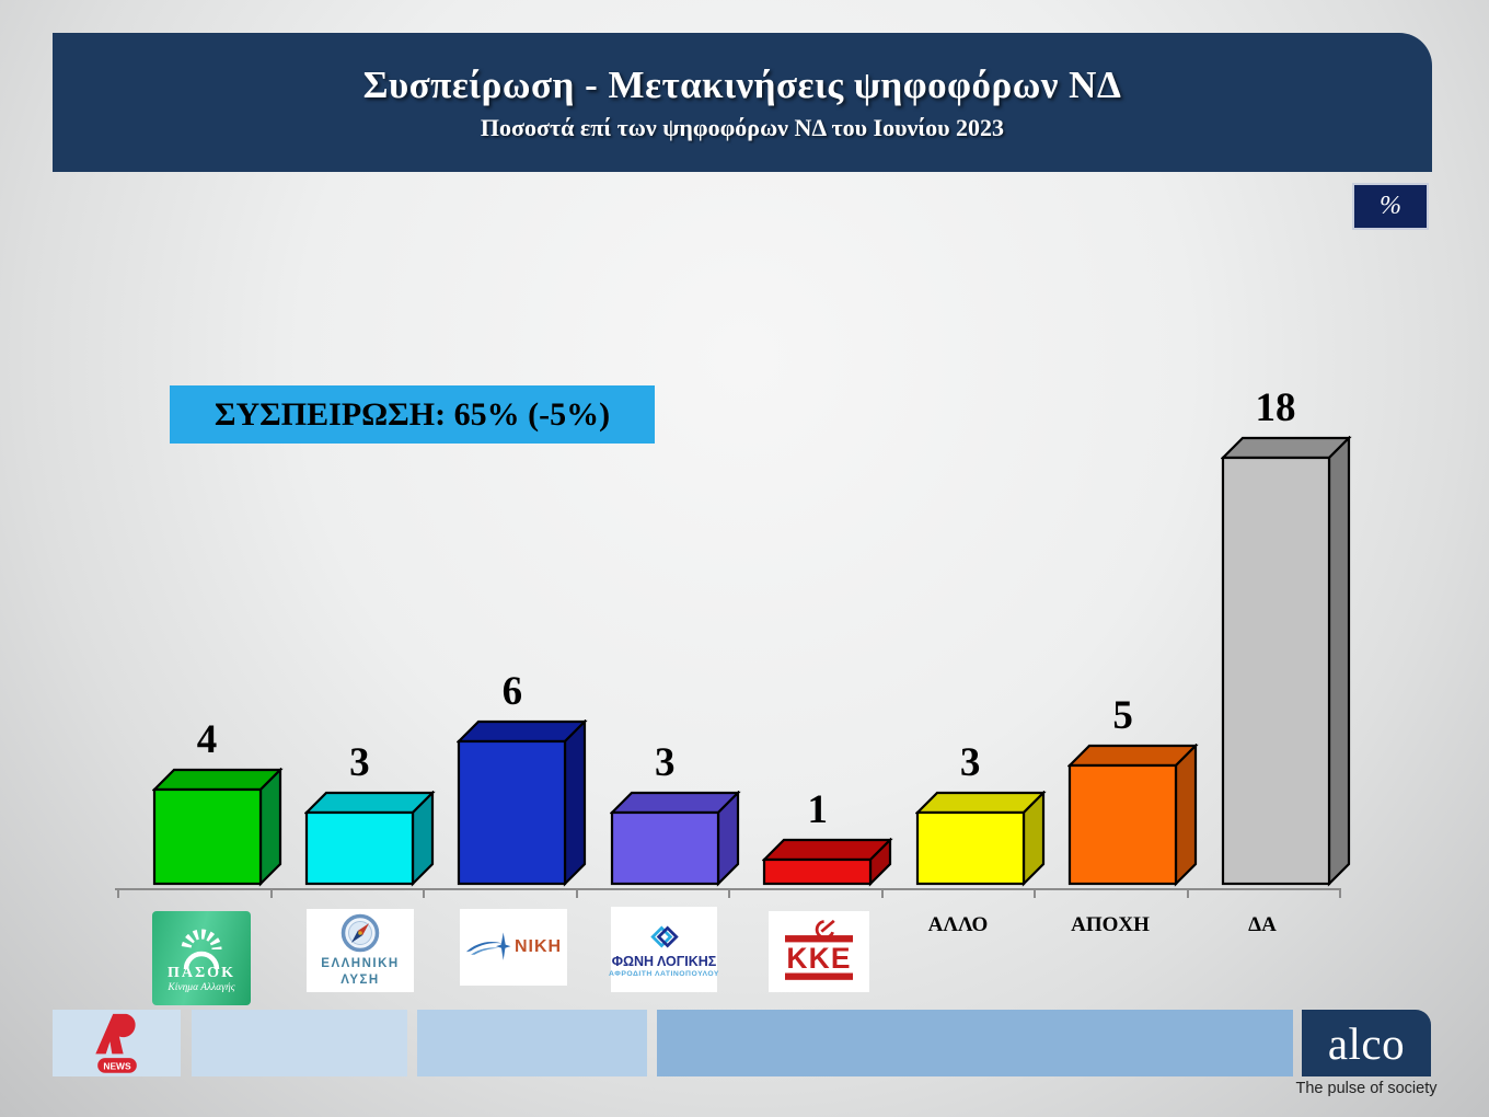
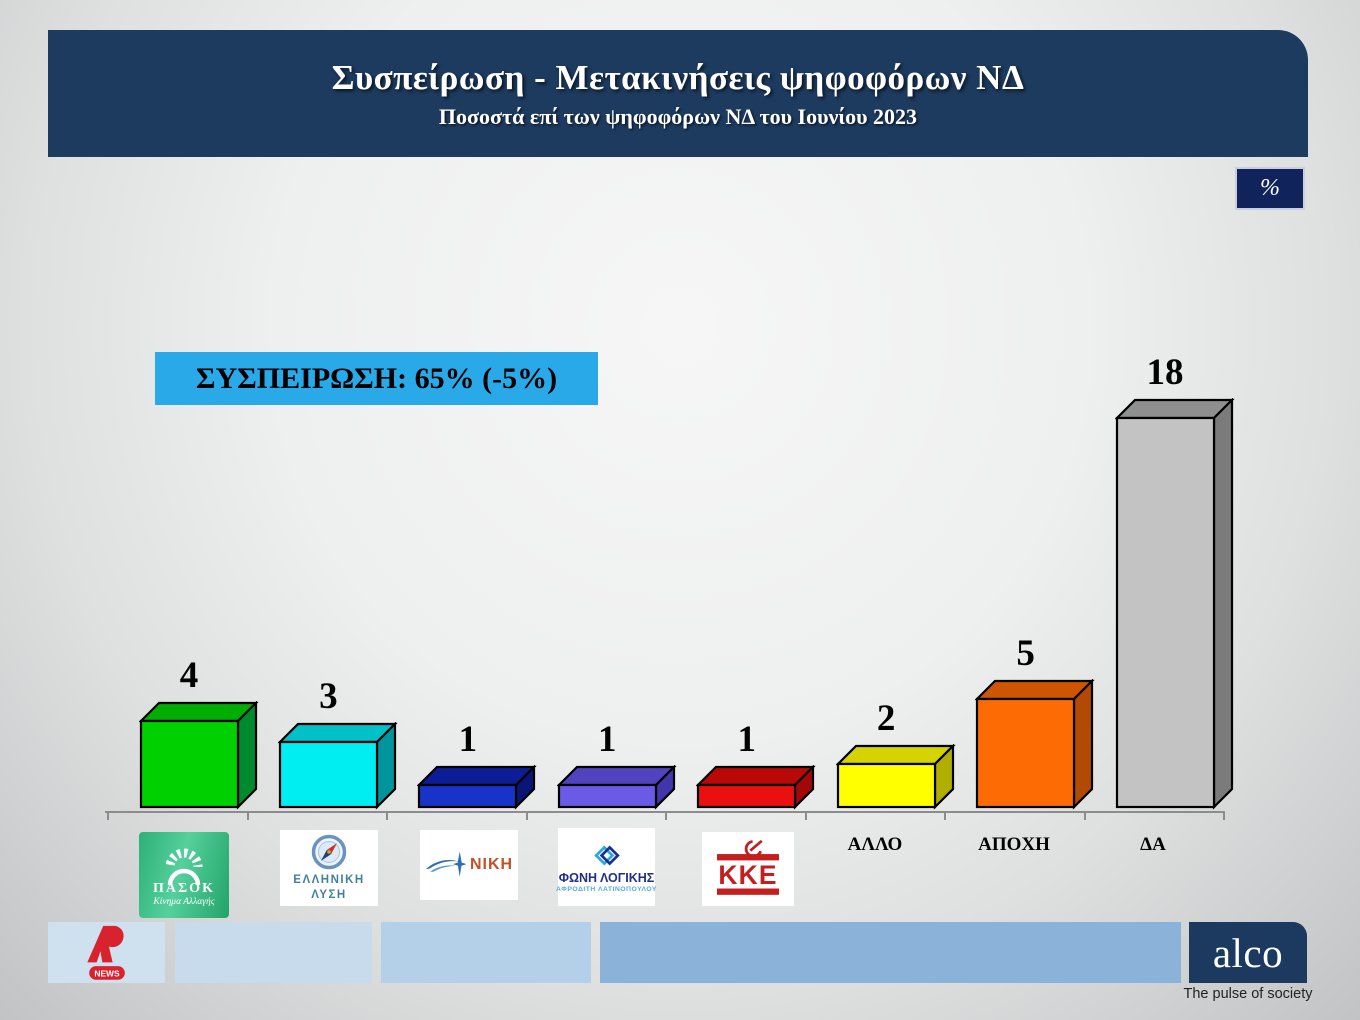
ΝΙΚΗ: 6 -> 1
ΦΩΝΗ ΛΟΓΙΚΗΣ: 3 -> 1
ΑΛΛΟ: 3 -> 2
